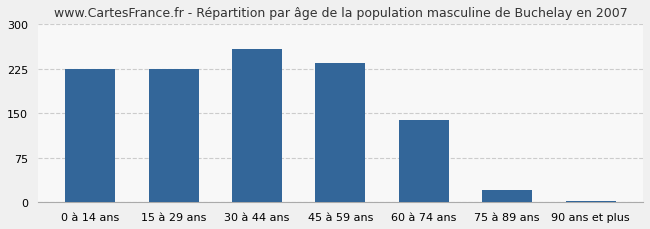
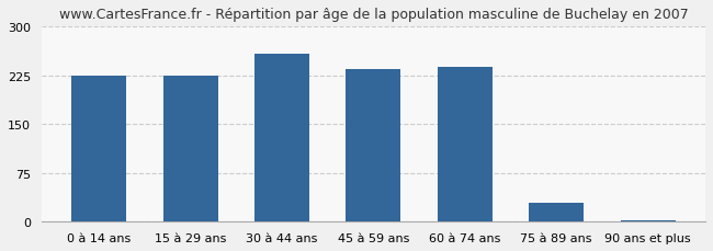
60 à 74 ans: 138 -> 238
75 à 89 ans: 20 -> 30
